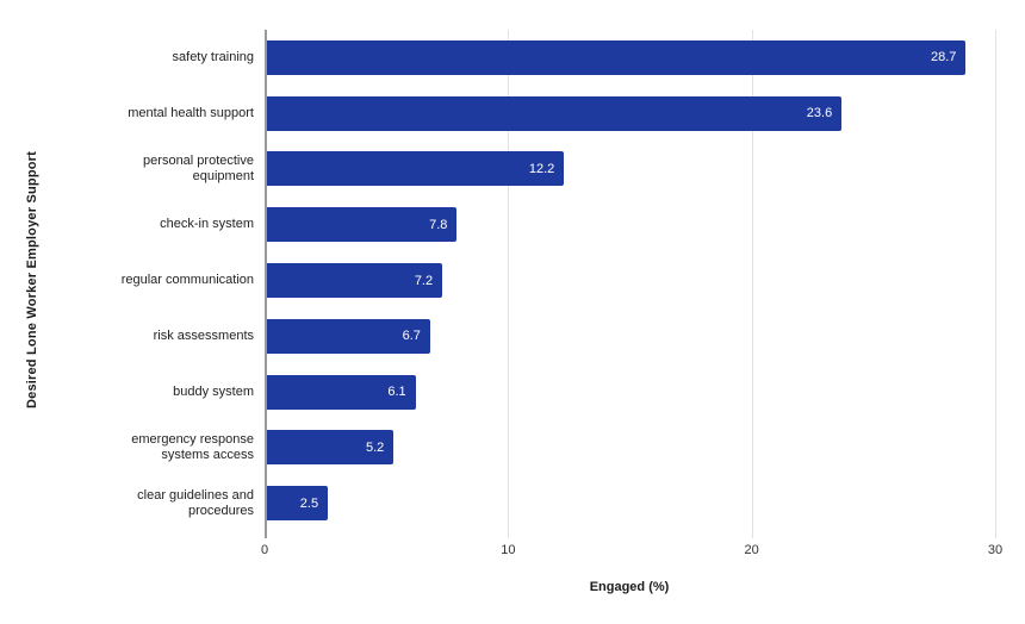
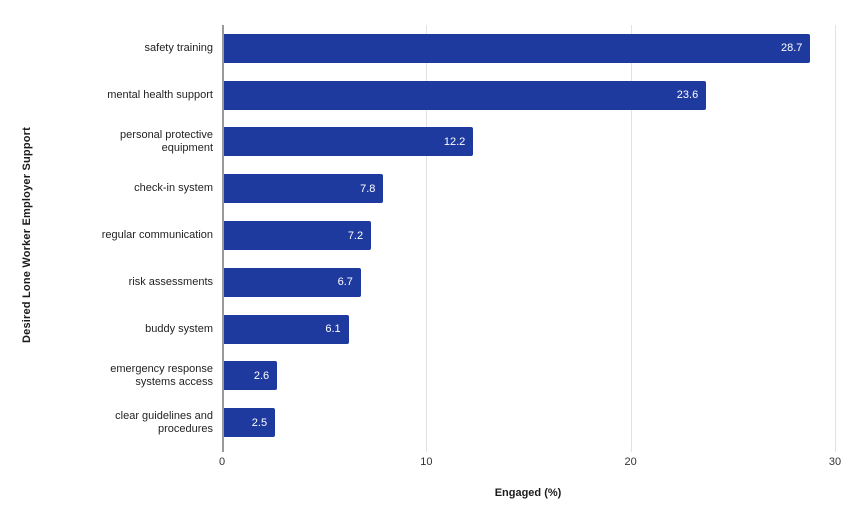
emergency response systems access: 5.2 -> 2.6
